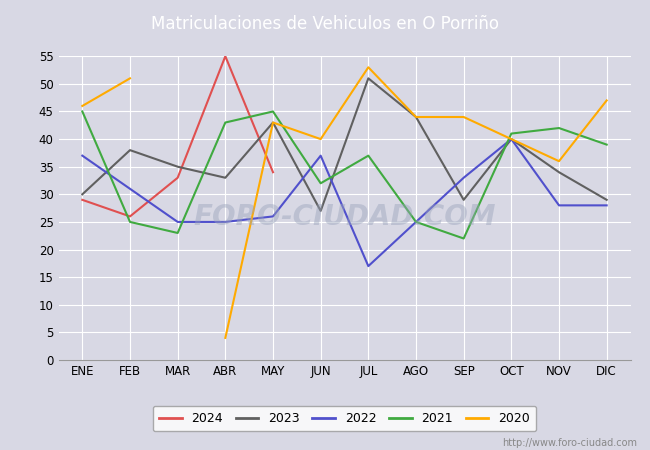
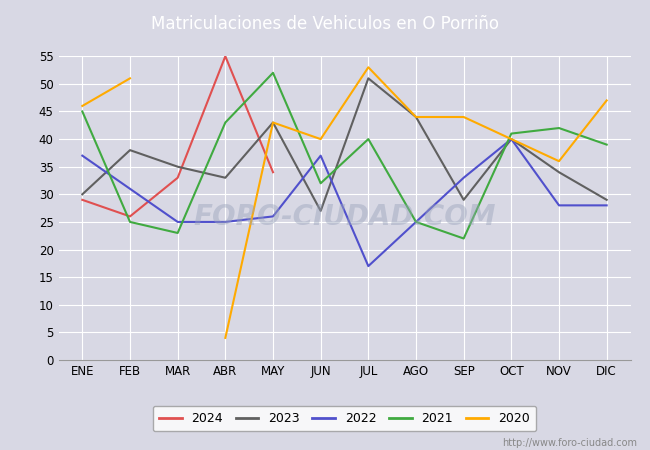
2021/MAY: 45 -> 52
2021/JUL: 37 -> 40
